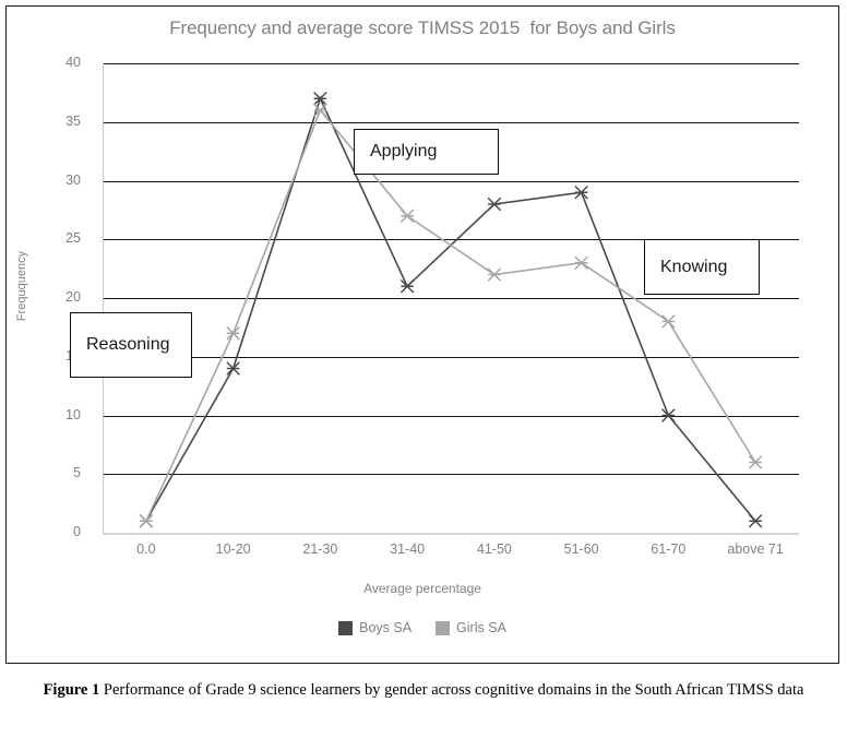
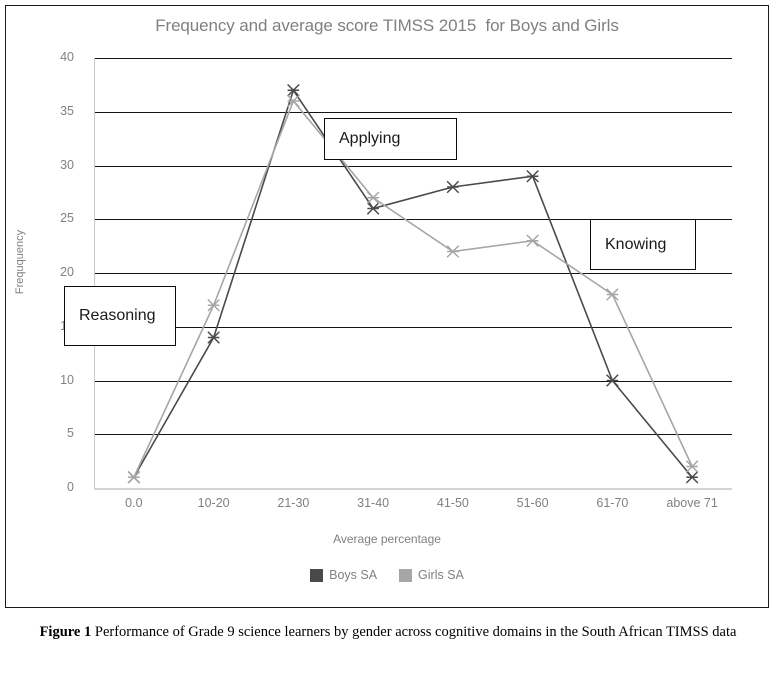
Boys SA/31-40: 21 -> 26
Girls SA/above 71: 6 -> 2
